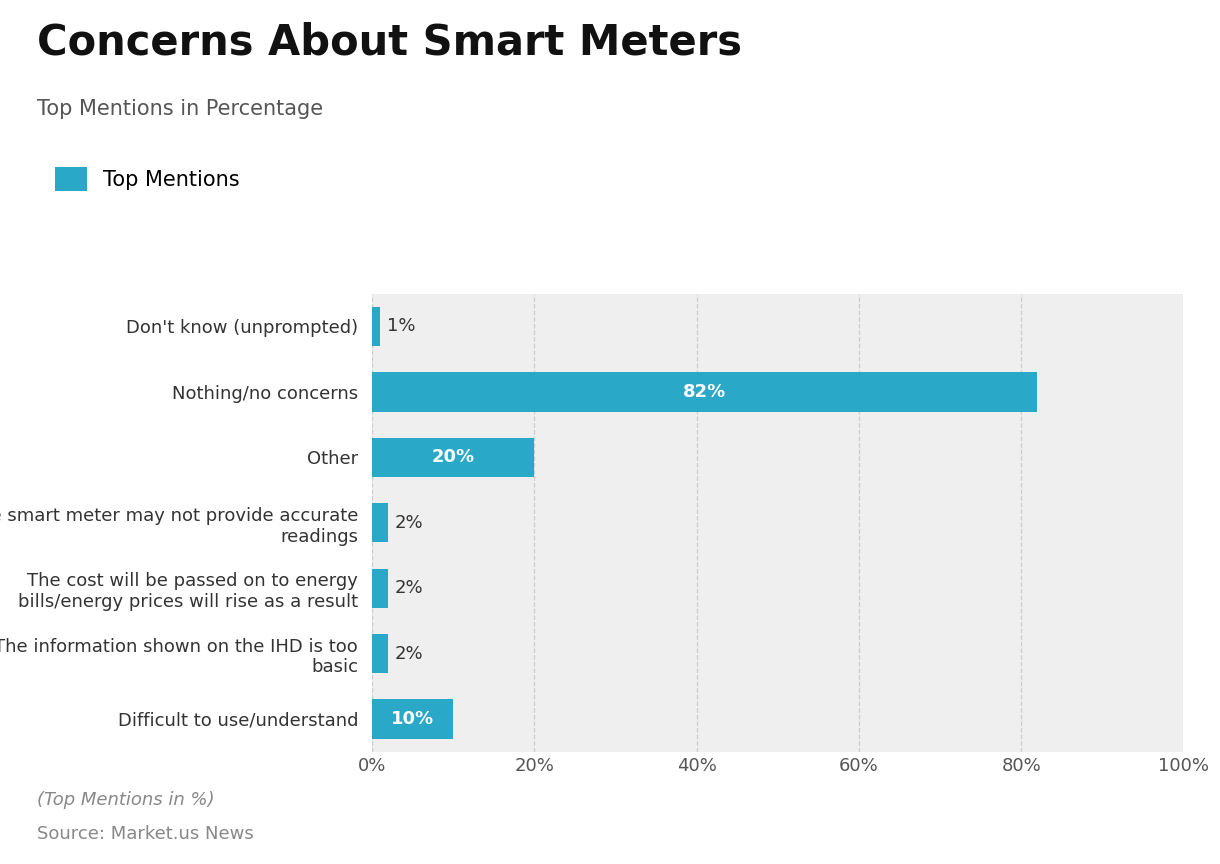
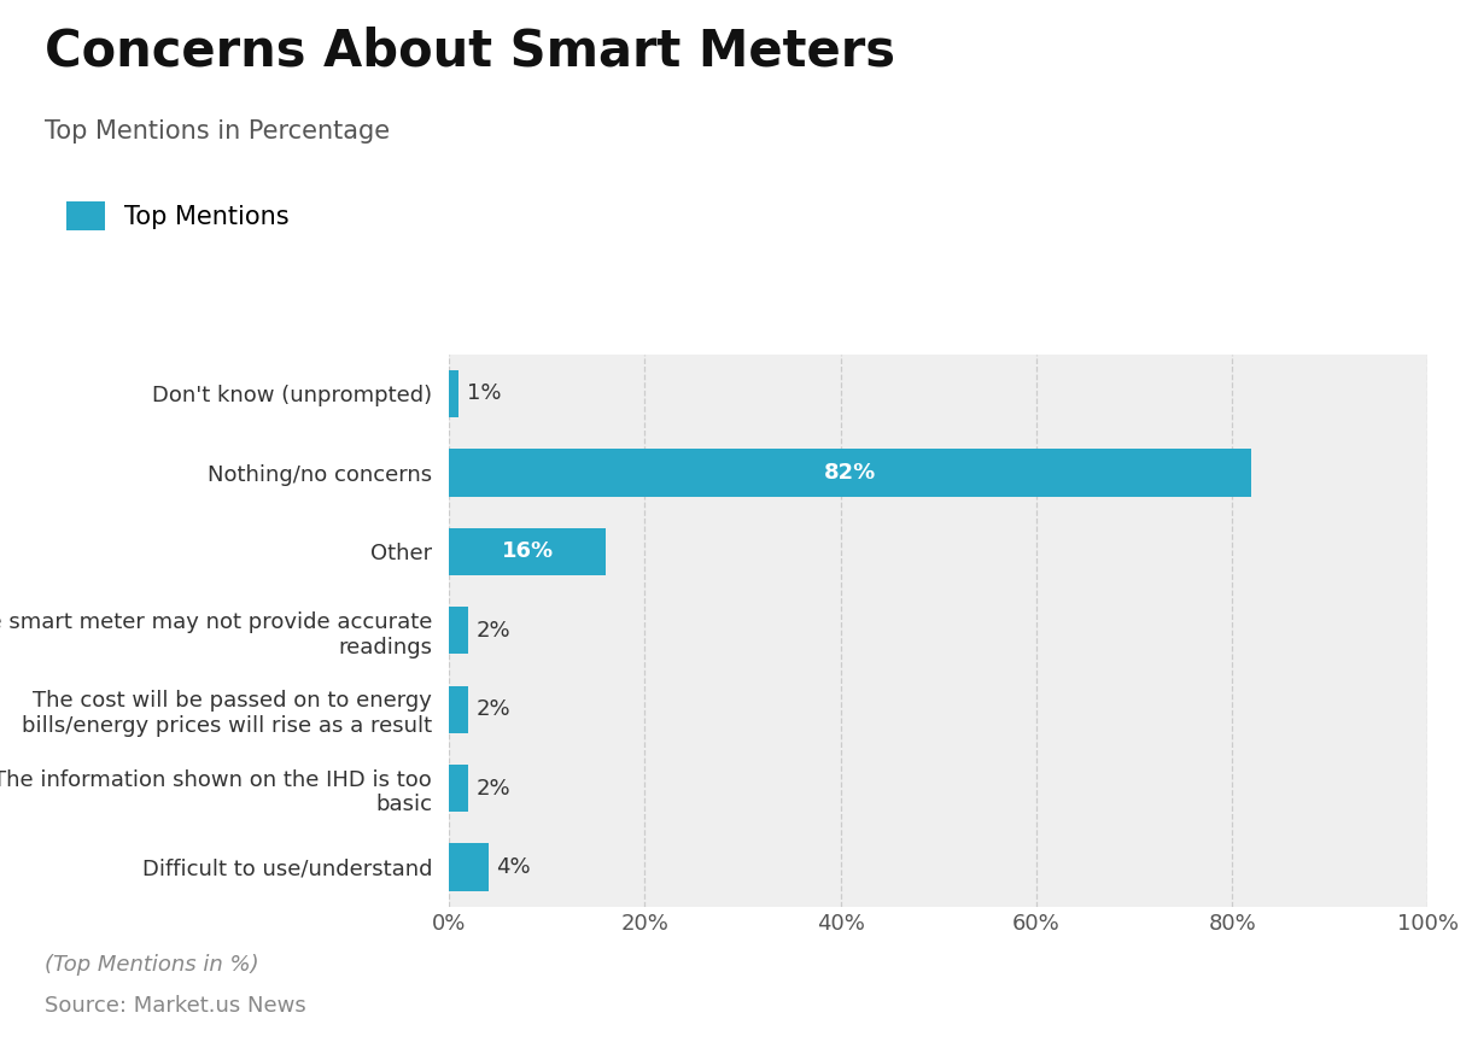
Other: 20% -> 16%
Difficult to use/understand: 10% -> 4%
